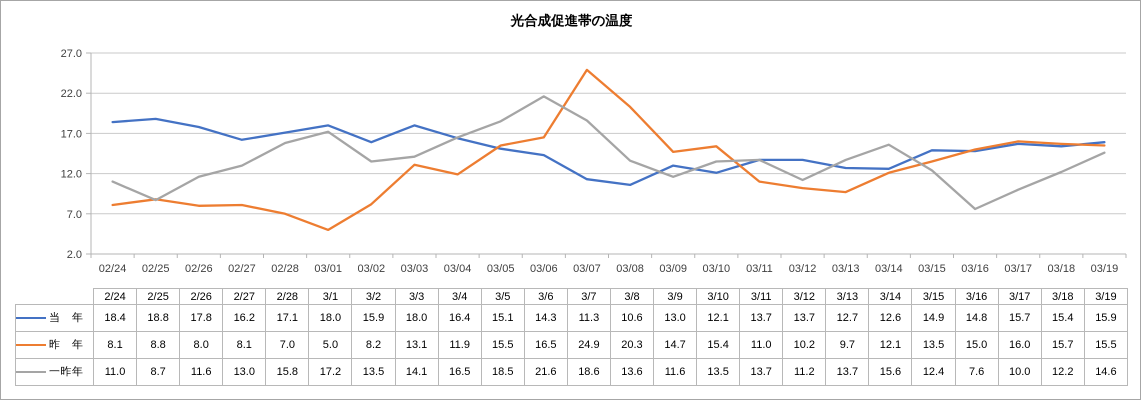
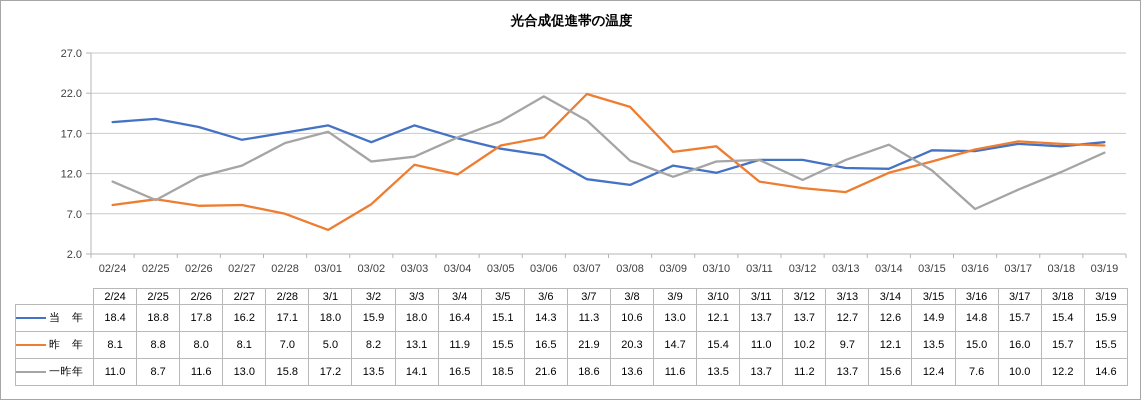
昨 年/03/07: 24.9 -> 21.9
